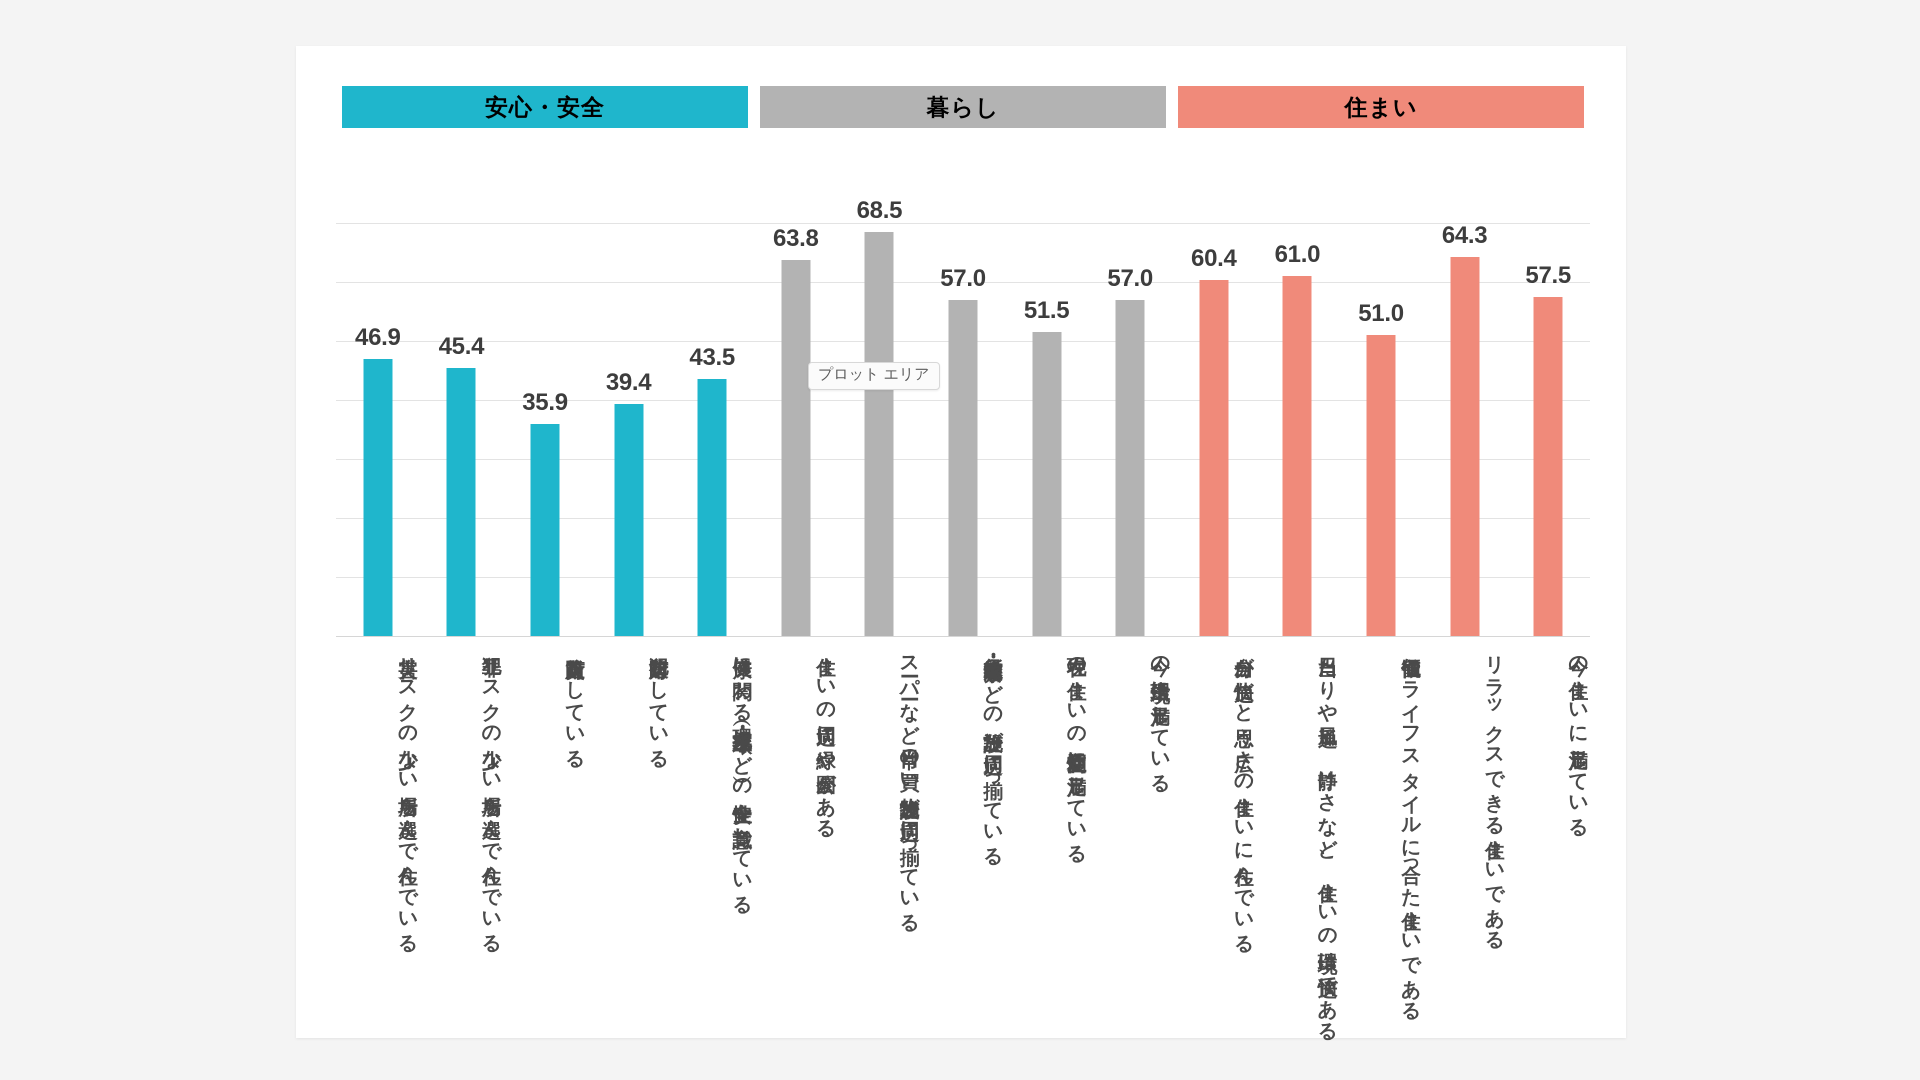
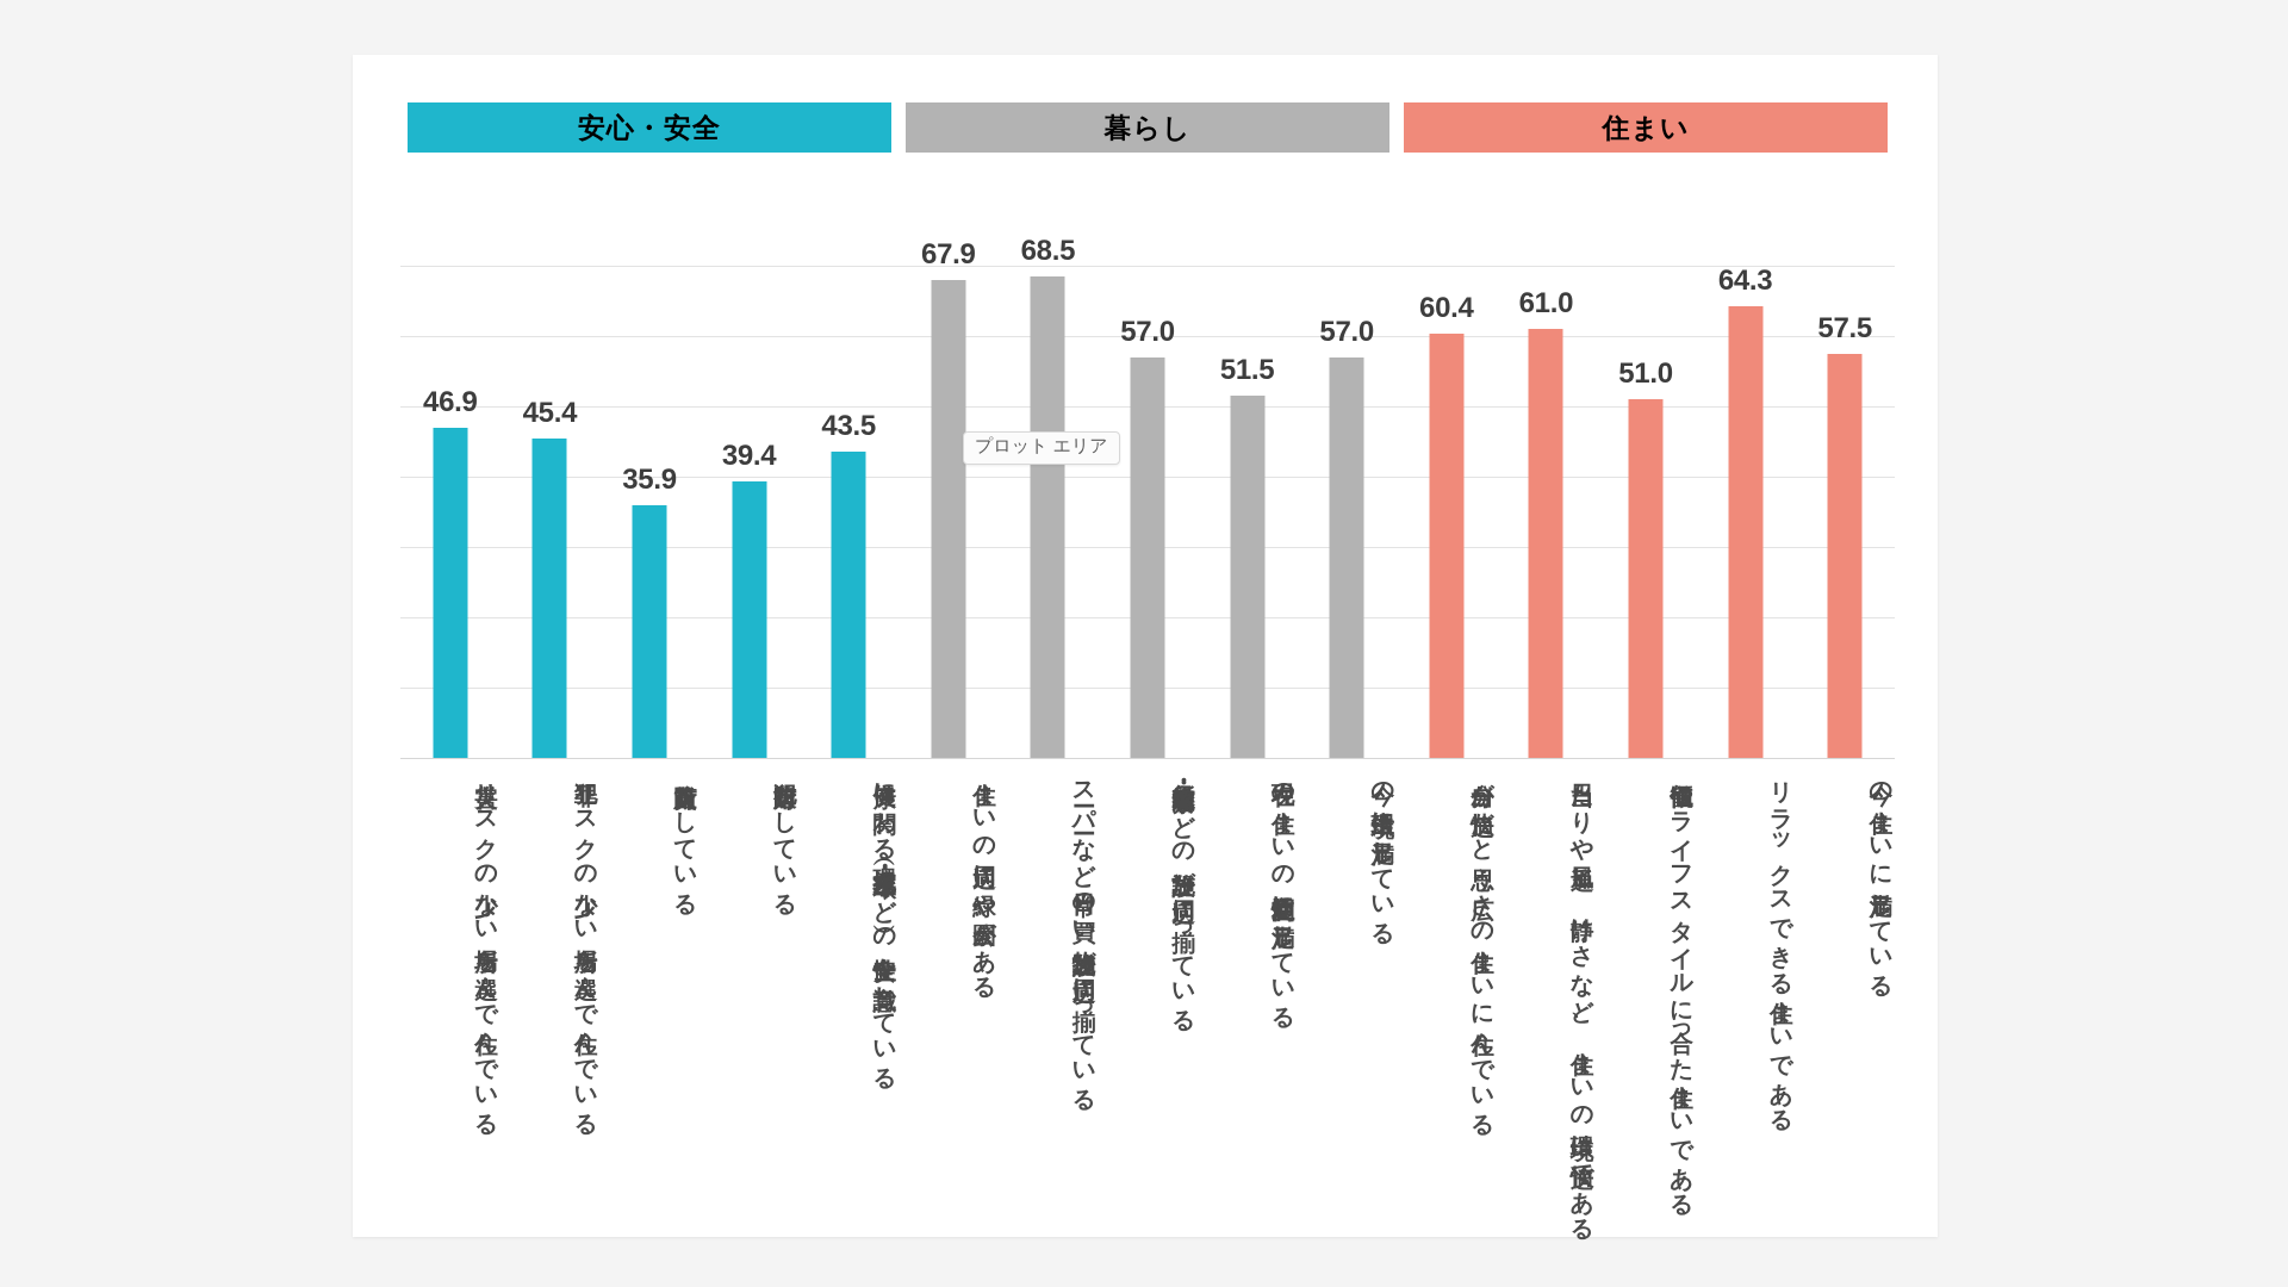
住まいの周辺に緑や公園がある: 63.8 -> 67.9
